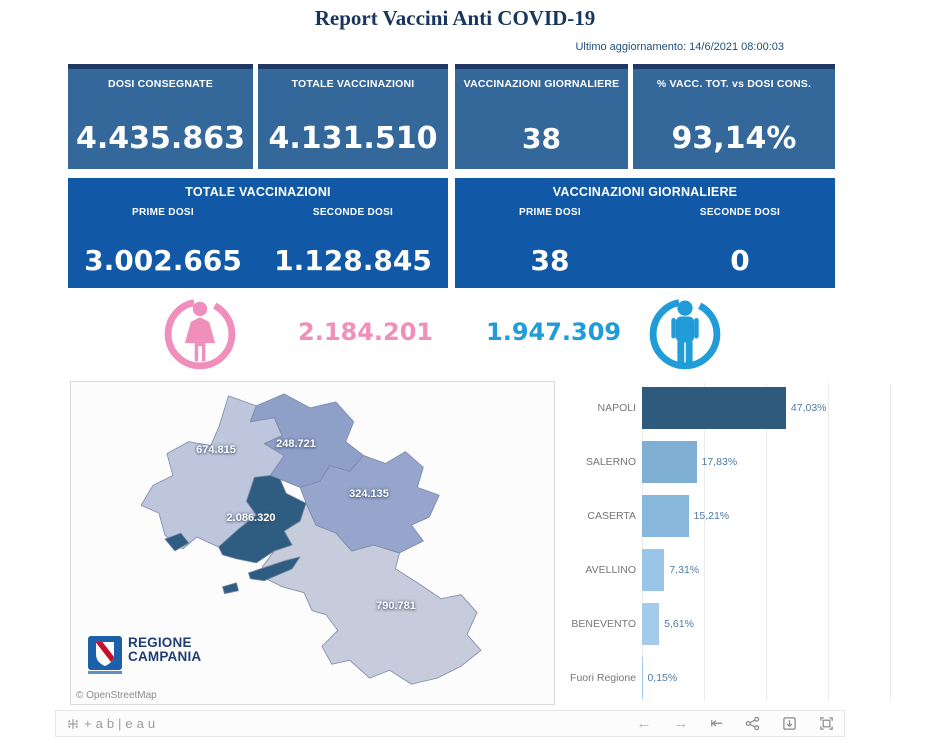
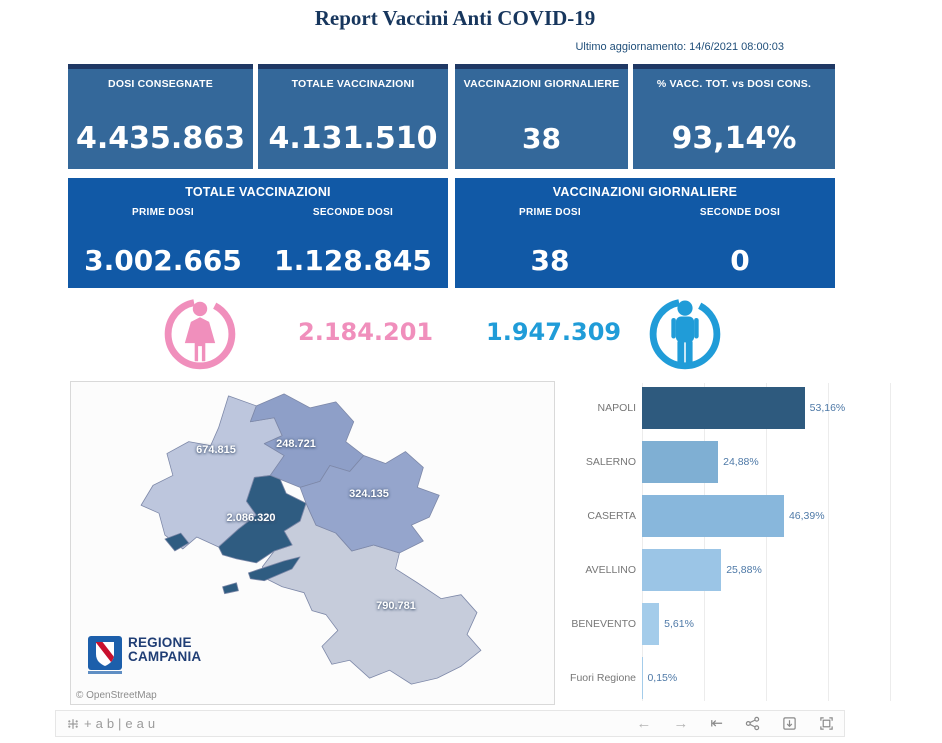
NAPOLI: 47,03% -> 53,16%
SALERNO: 17,83% -> 24,88%
CASERTA: 15,21% -> 46,39%
AVELLINO: 7,31% -> 25,88%
